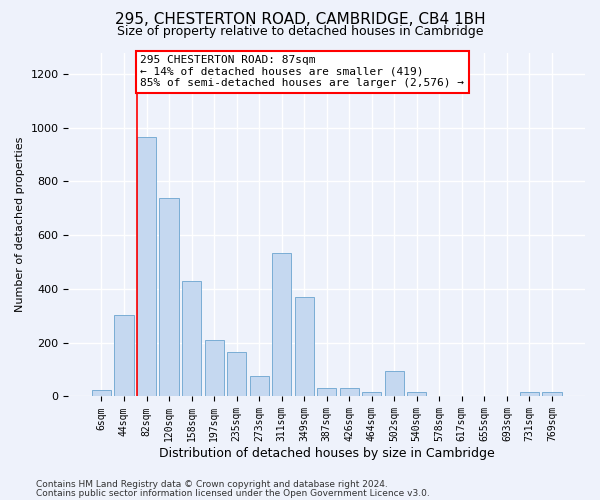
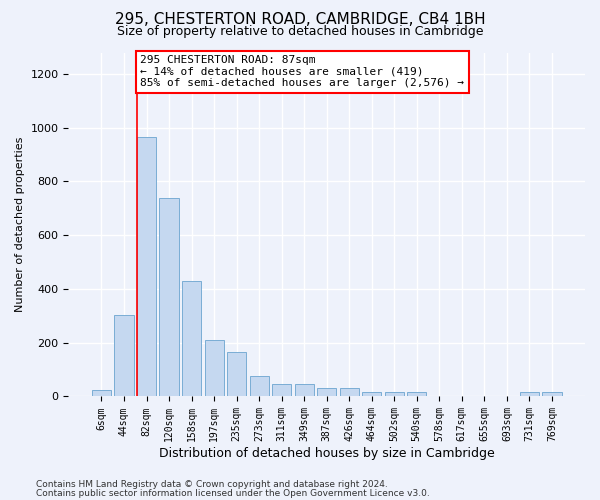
311sqm: 535 -> 48
349sqm: 370 -> 48
502sqm: 95 -> 15
